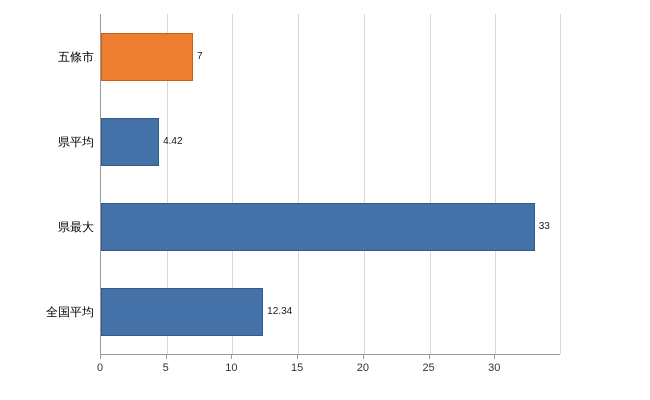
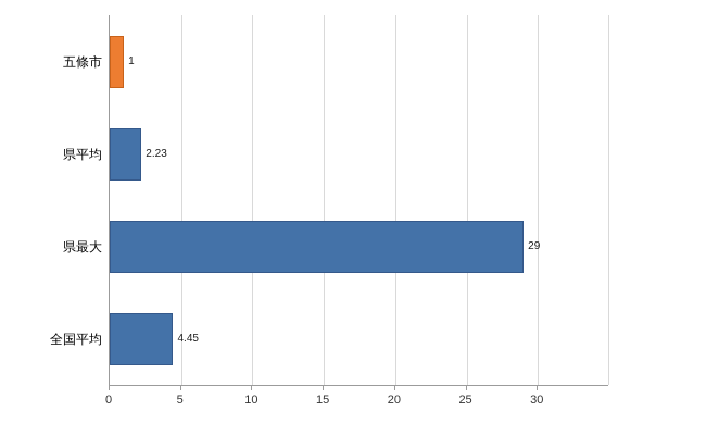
五條市: 7 -> 1
県平均: 4.42 -> 2.23
県最大: 33 -> 29
全国平均: 12.34 -> 4.45
